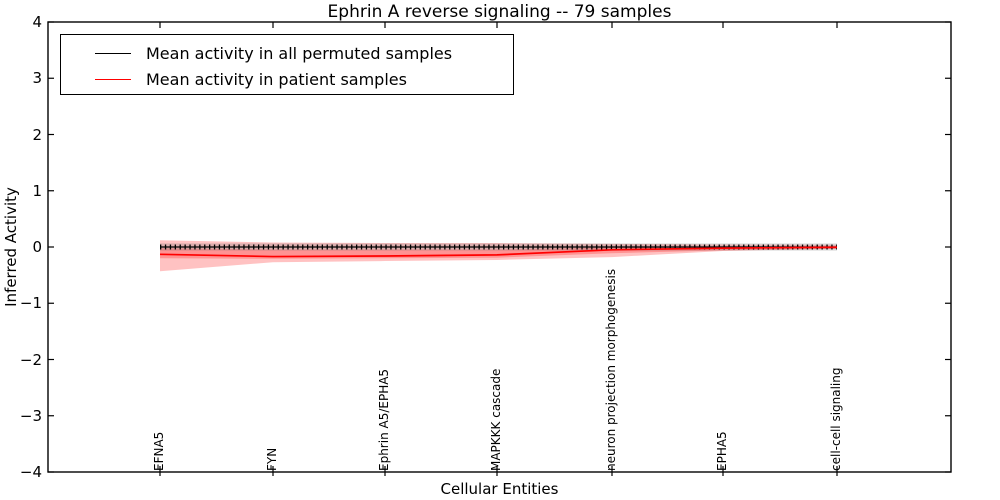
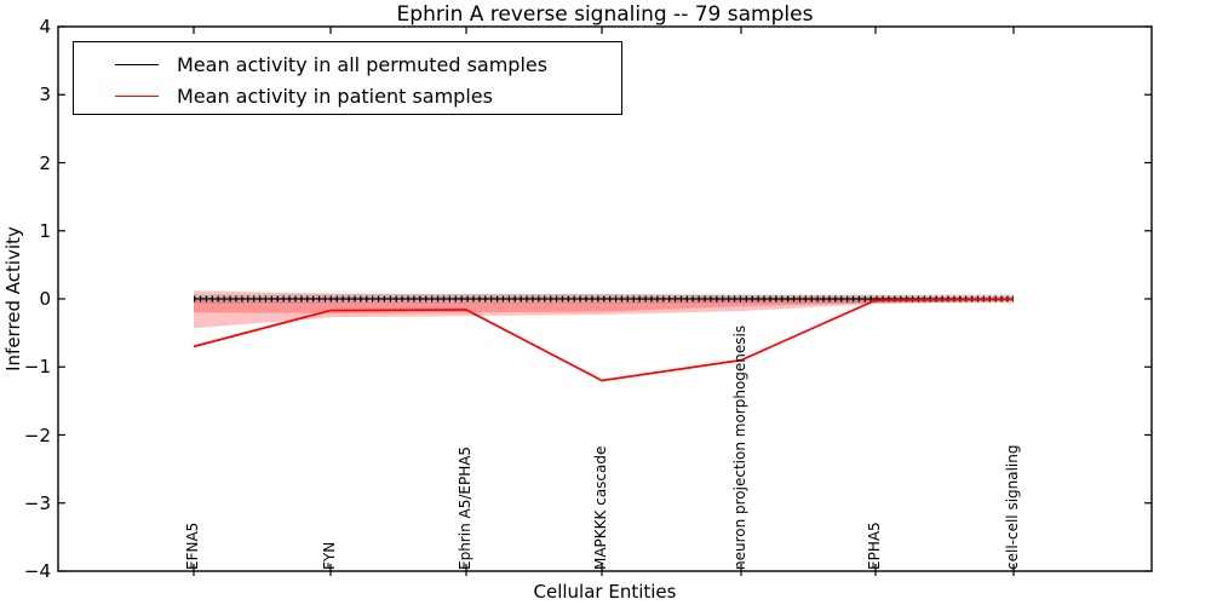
Mean activity in patient samples/EFNA5: -0.1 -> -0.7
Mean activity in patient samples/MAPKKK cascade: -0.1 -> -1.2
Mean activity in patient samples/neuron projection morphogenesis: -0.1 -> -0.9
